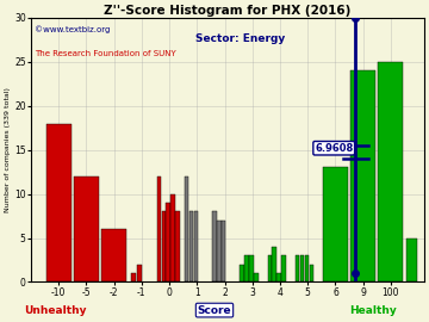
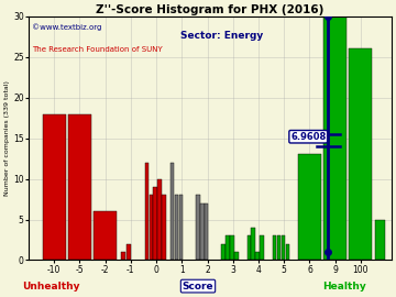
-5: 12 -> 18
9: 24 -> 30
100: 25 -> 26
